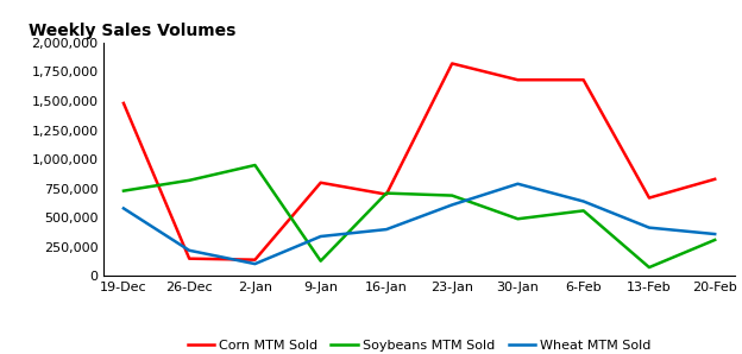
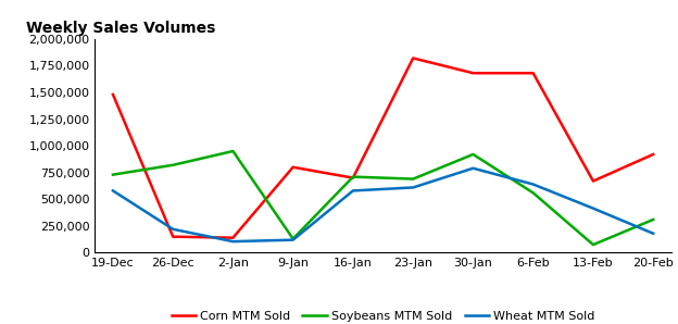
Wheat MTM Sold/9-Jan: 340,000 -> 120,000
Wheat MTM Sold/16-Jan: 400,000 -> 580,000
Soybeans MTM Sold/30-Jan: 490,000 -> 920,000
Corn MTM Sold/20-Feb: 830,000 -> 920,000
Wheat MTM Sold/20-Feb: 360,000 -> 180,000
